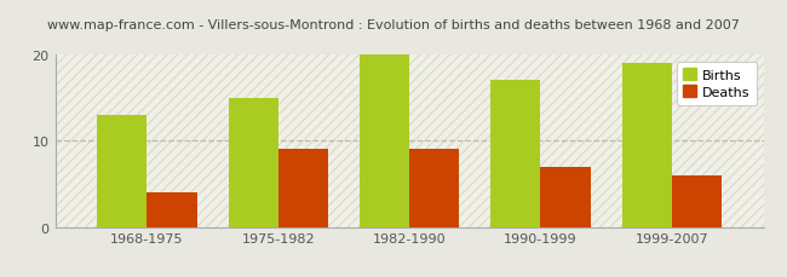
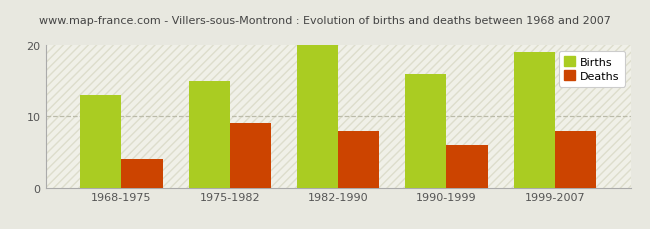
Deaths/1982-1990: 9 -> 8
Births/1990-1999: 17 -> 16
Deaths/1990-1999: 7 -> 6
Deaths/1999-2007: 6 -> 8
